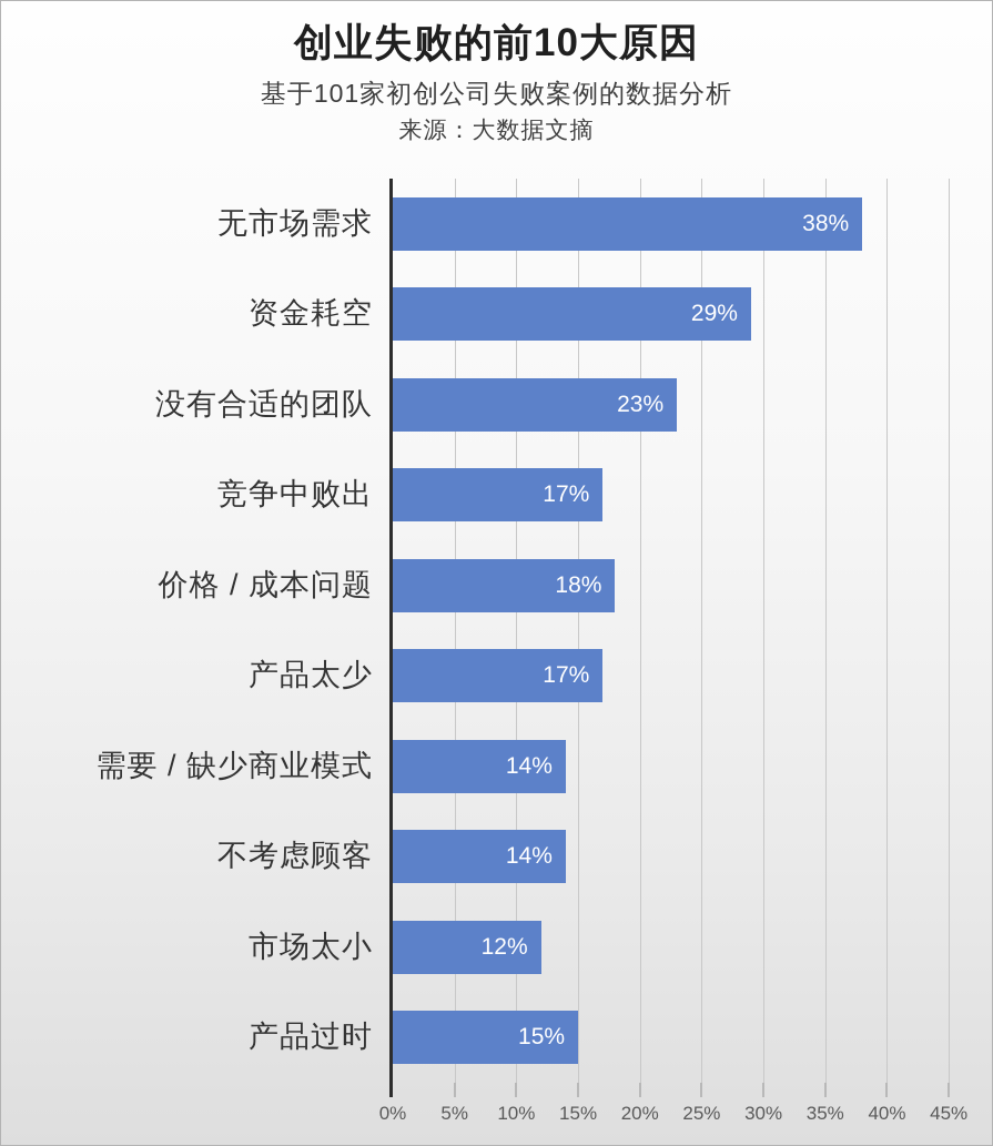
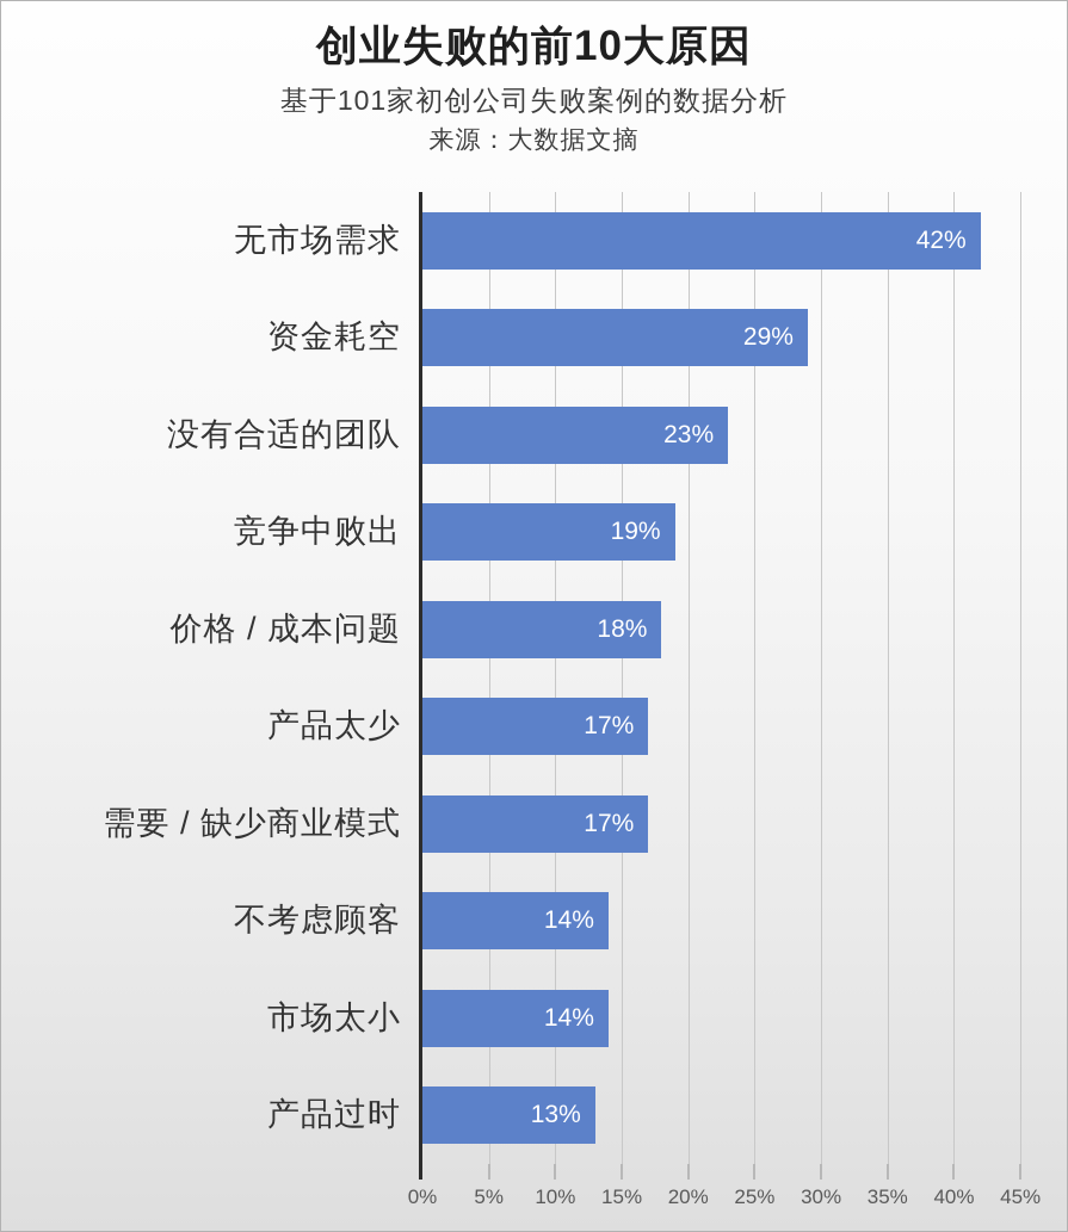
无市场需求: 38% -> 42%
竞争中败出: 17% -> 19%
需要 / 缺少商业模式: 14% -> 17%
市场太小: 12% -> 14%
产品过时: 15% -> 13%
